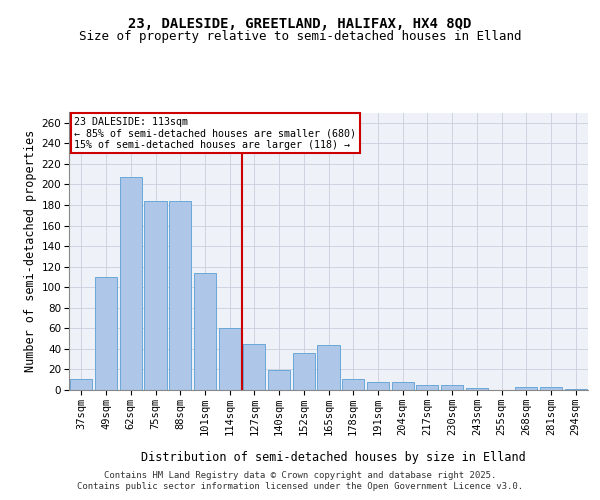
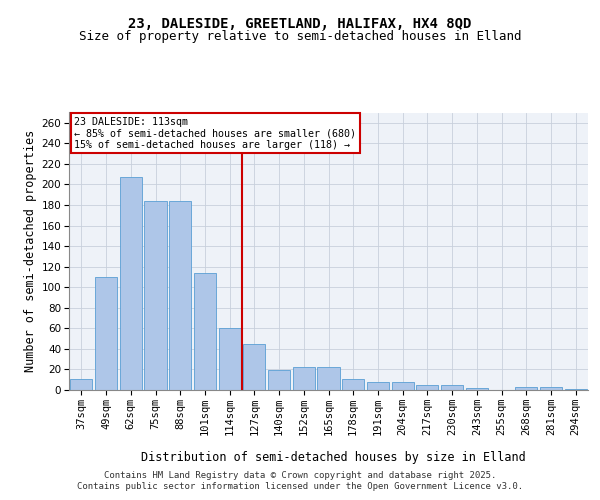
152sqm: 36 -> 22
165sqm: 44 -> 22
